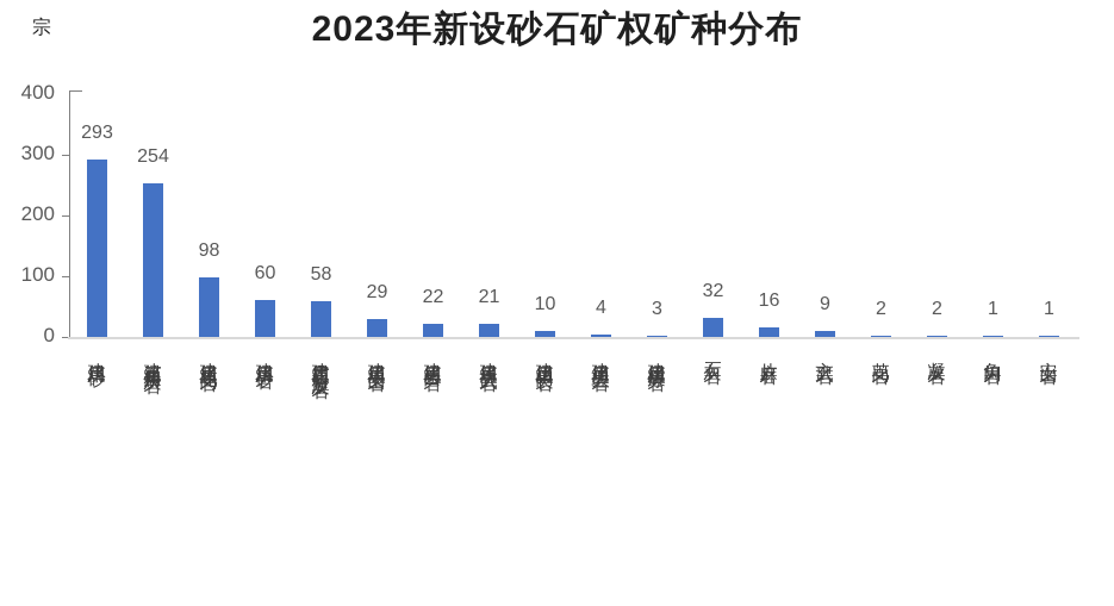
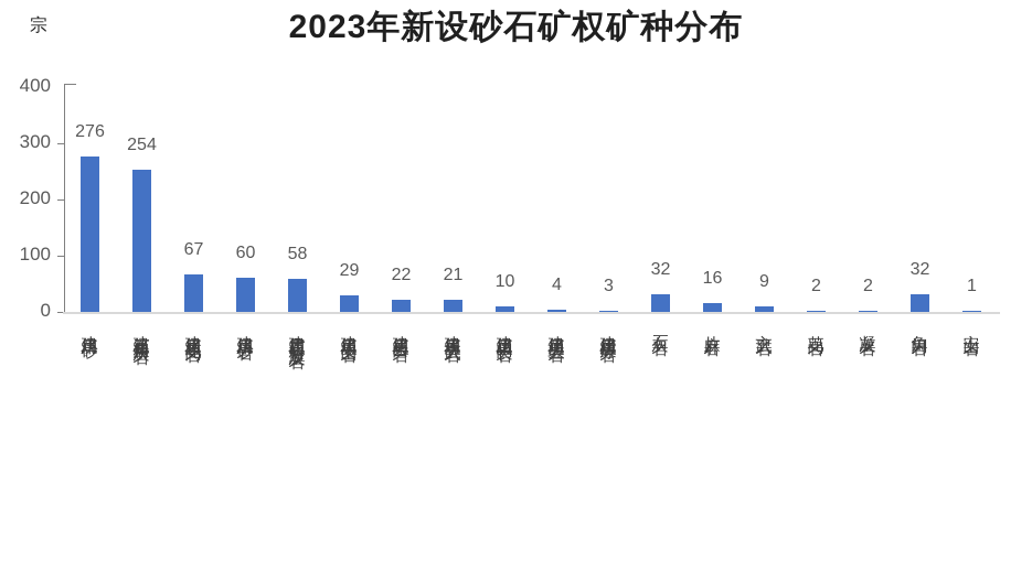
建筑用砂: 293 -> 276
建筑用花岗岩: 98 -> 67
角闪岩: 1 -> 32
